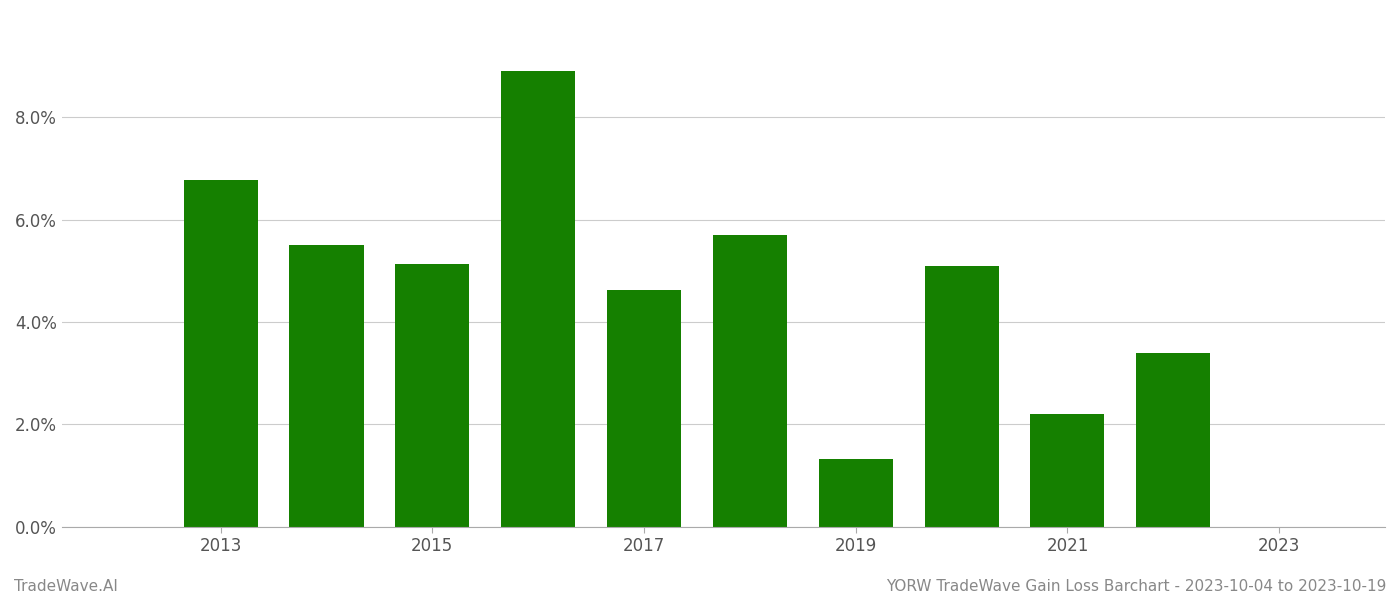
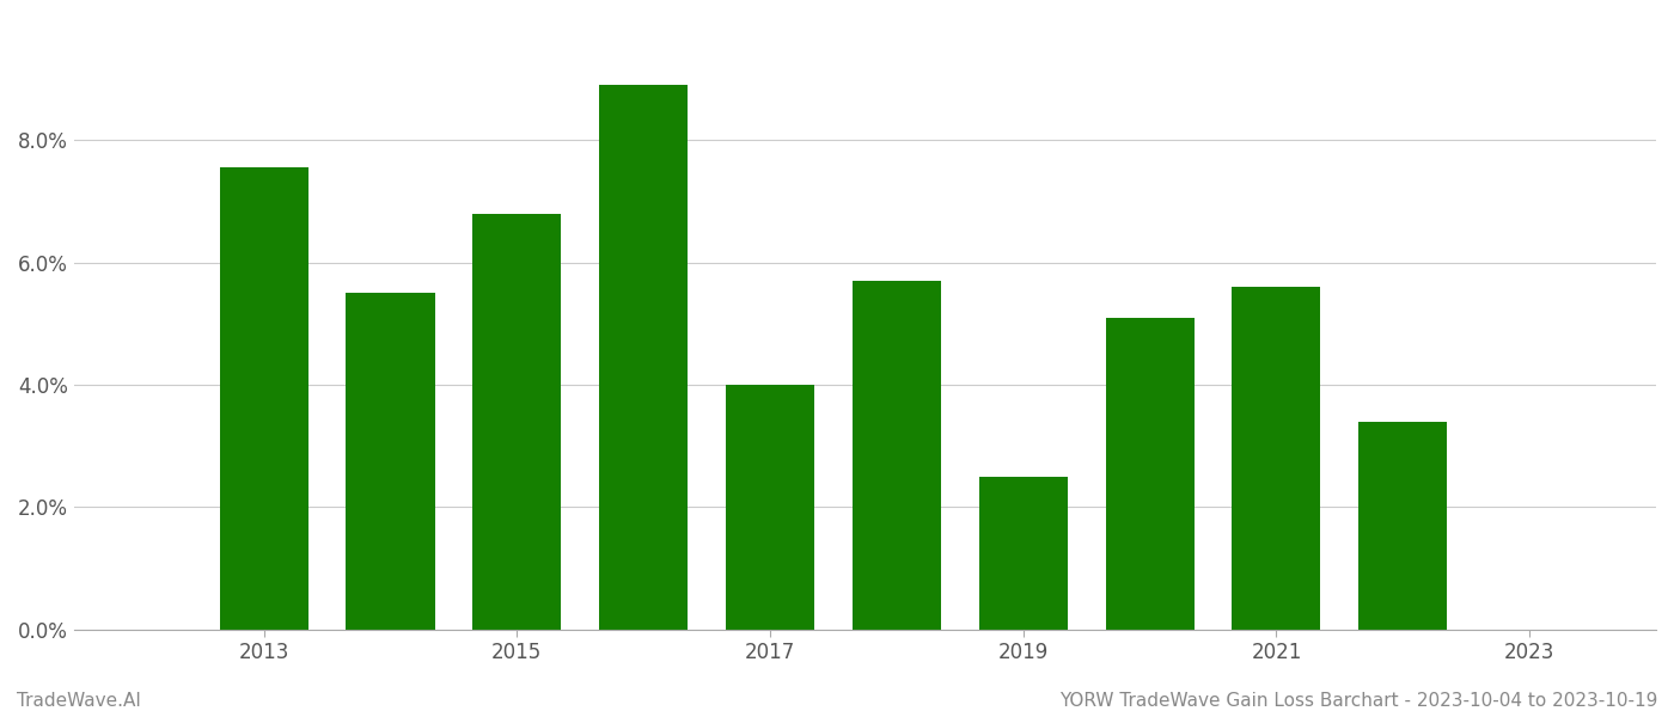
2013: 6.78% -> 7.55%
2015: 5.14% -> 6.80%
2017: 4.62% -> 4.00%
2019: 1.32% -> 2.50%
2021: 2.20% -> 5.60%
